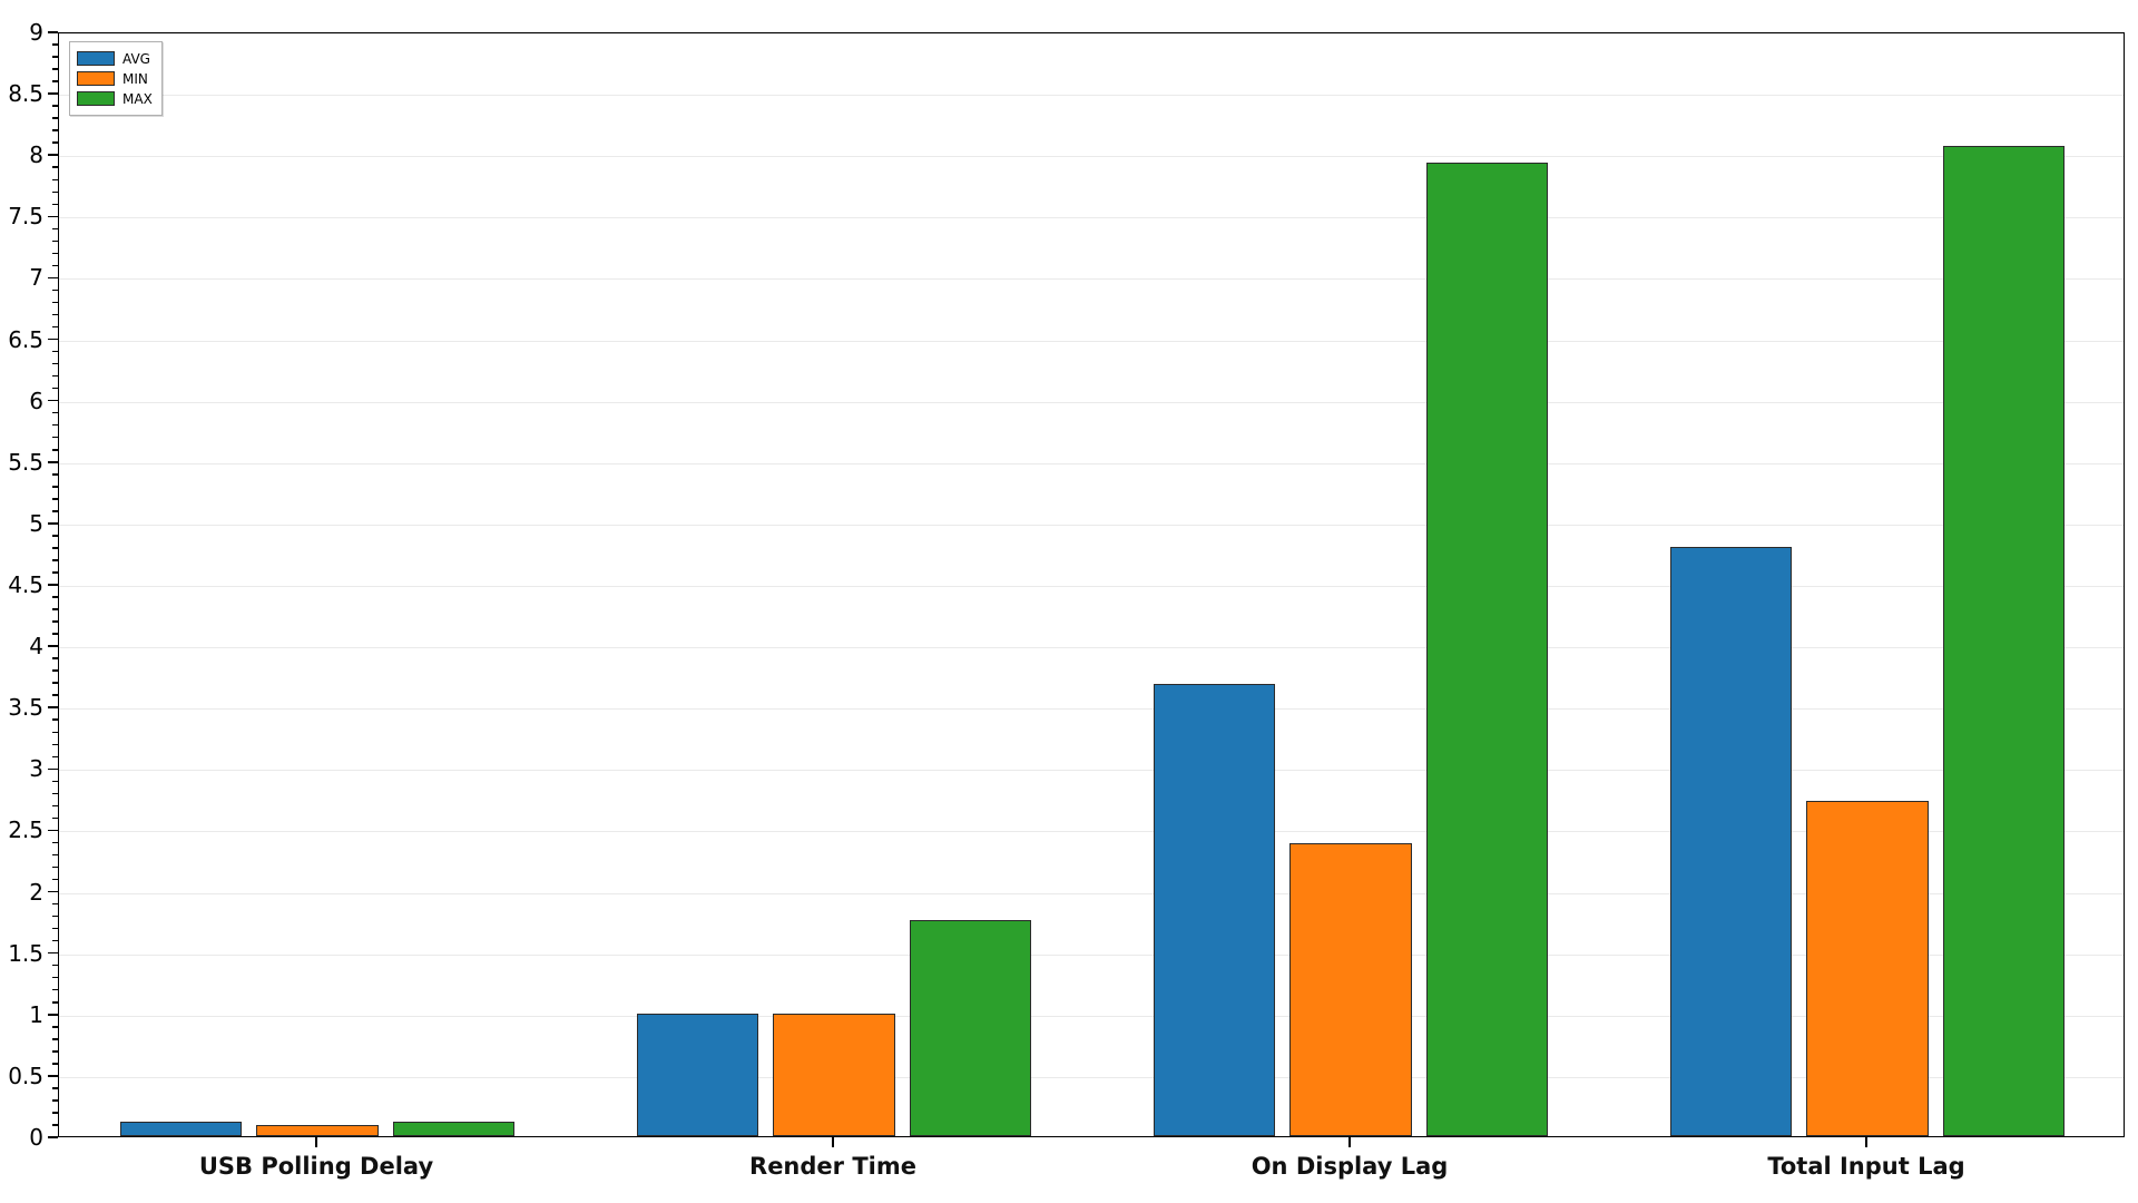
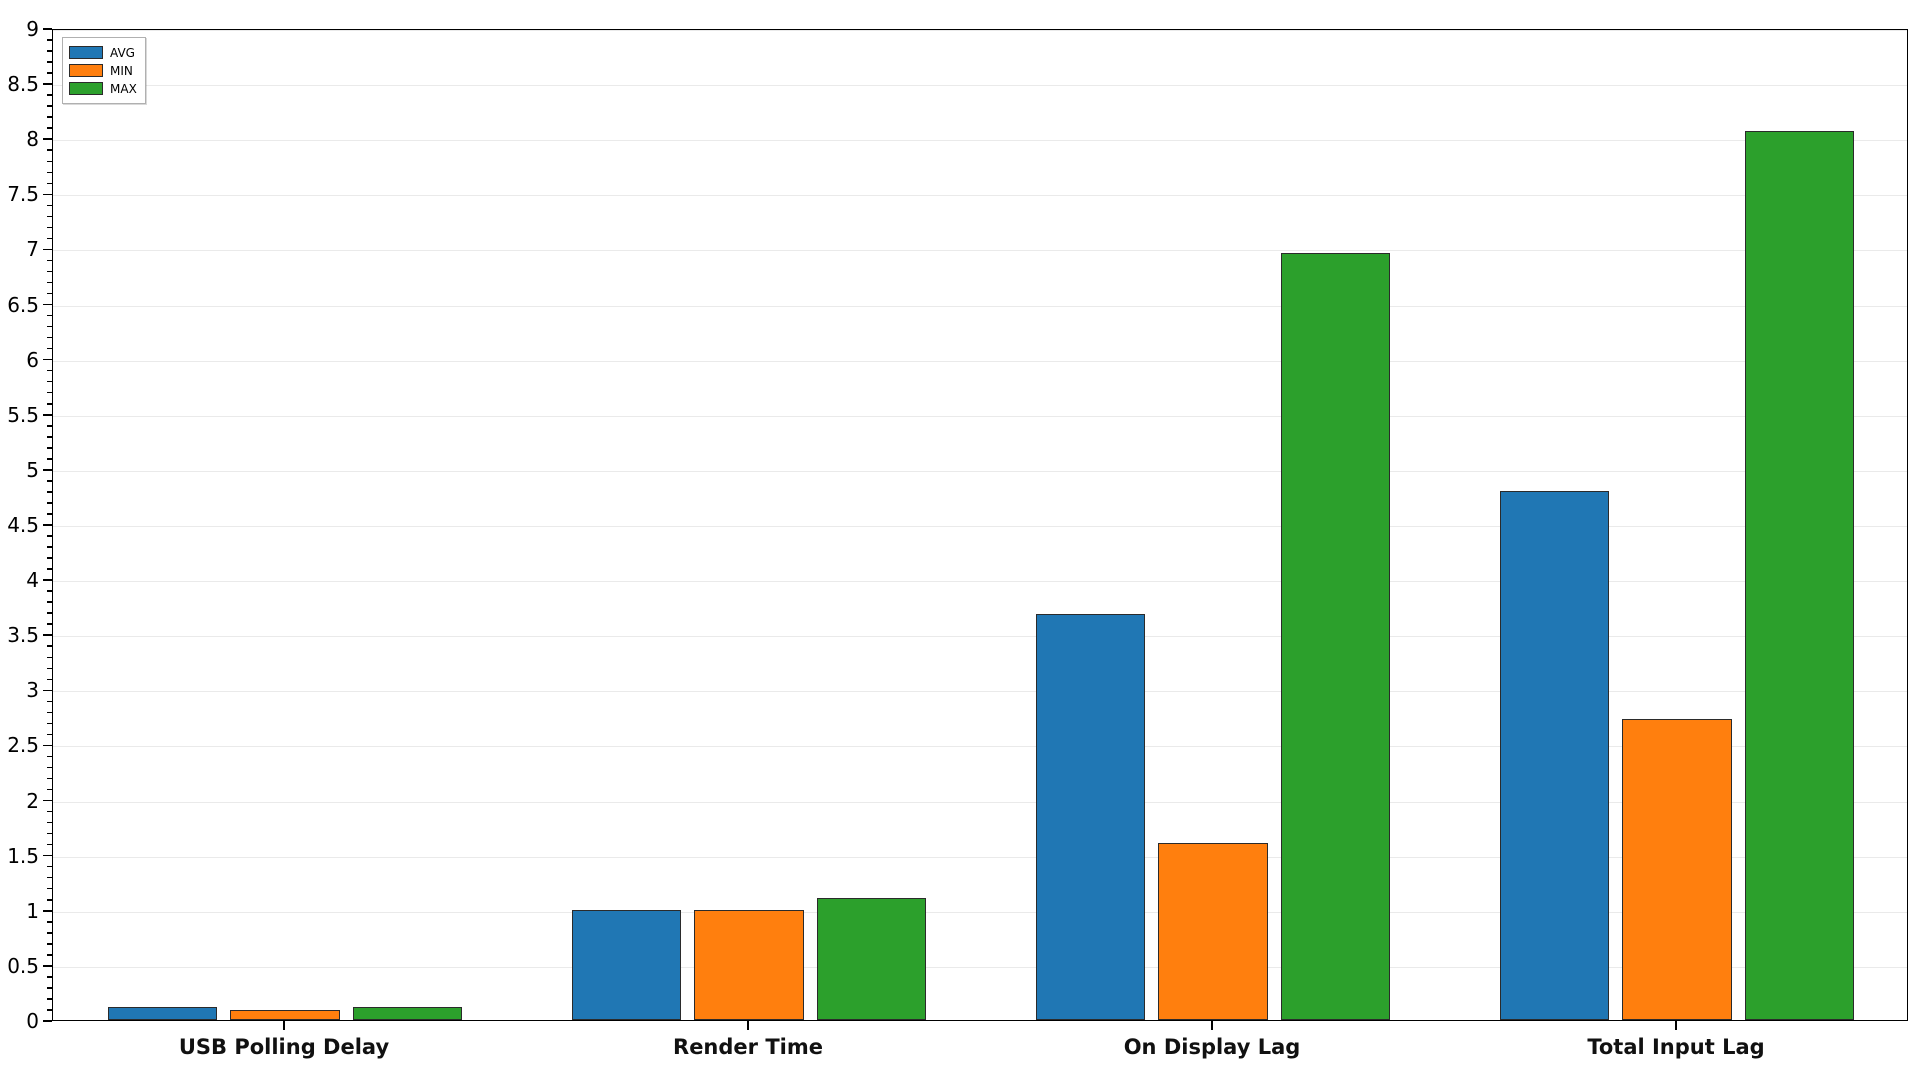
MAX/Render Time: 1.76 -> 1.11
MIN/On Display Lag: 2.39 -> 1.61
MAX/On Display Lag: 7.93 -> 6.96
